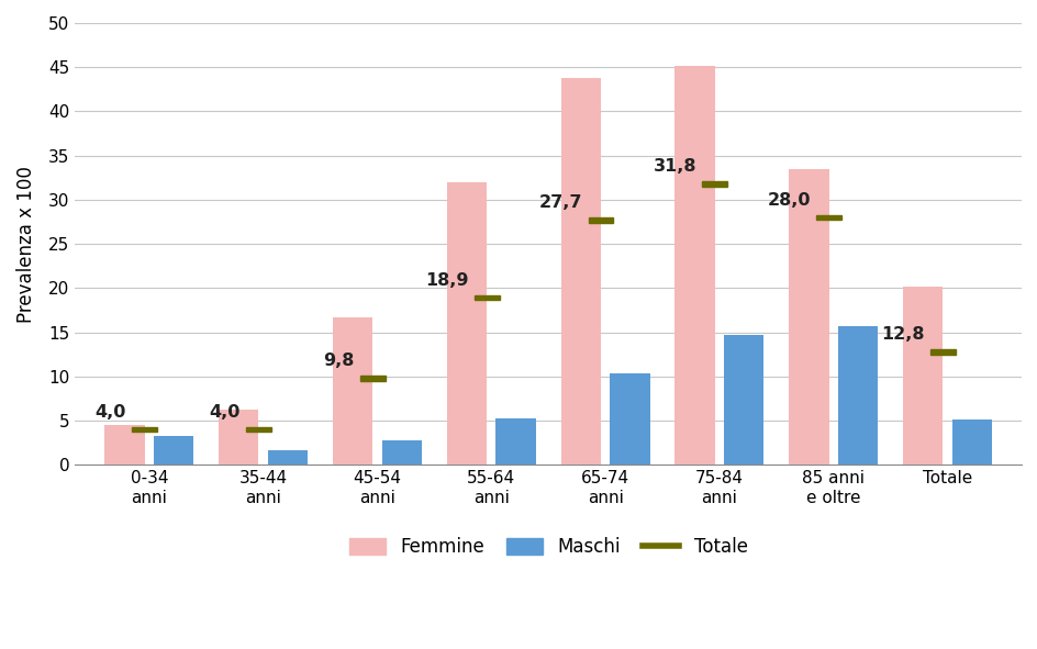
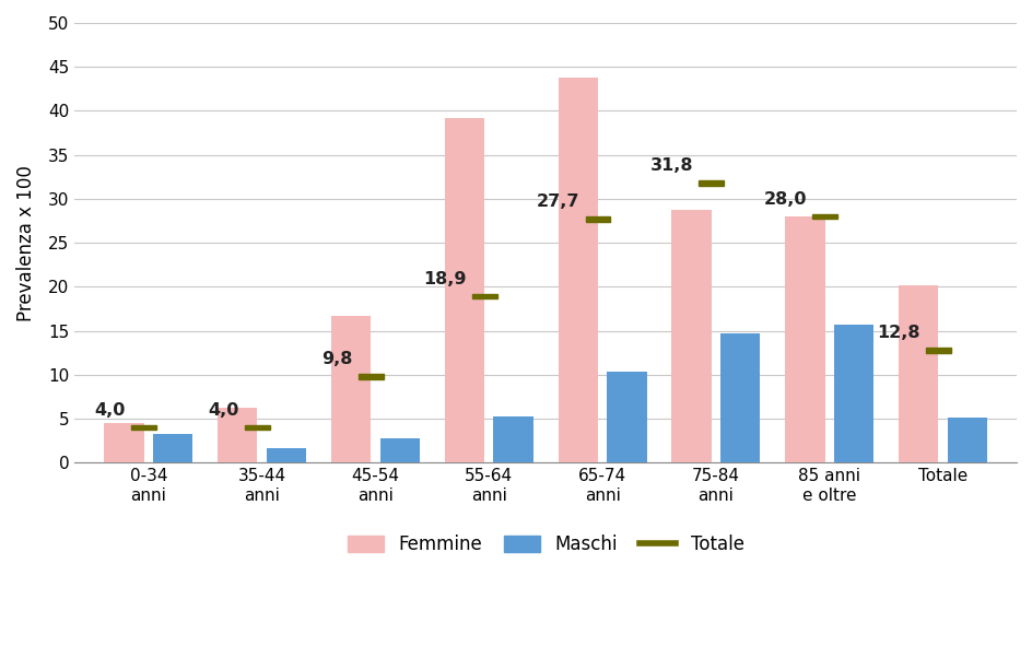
Femmine/55-64 anni: 32.0 -> 39.2
Femmine/75-84 anni: 45.2 -> 28.8
Femmine/85 anni e oltre: 33.5 -> 28.0
